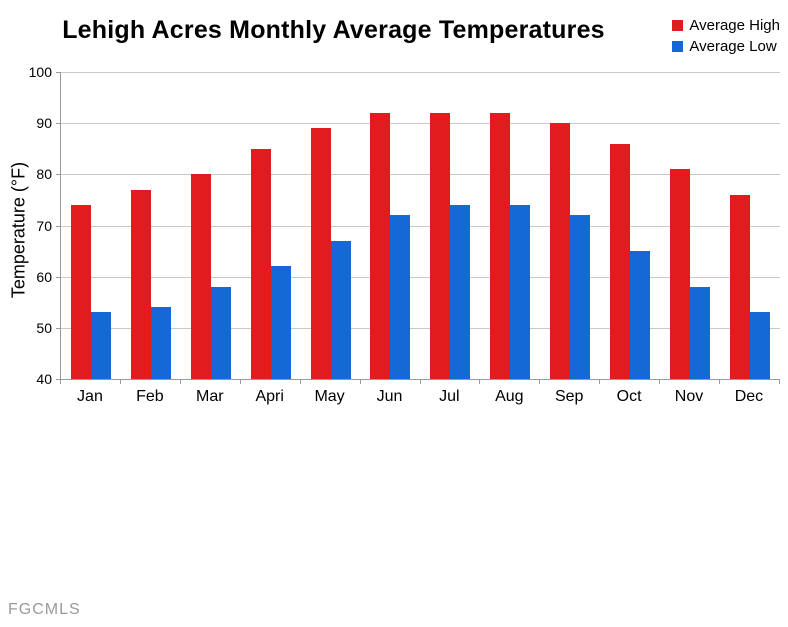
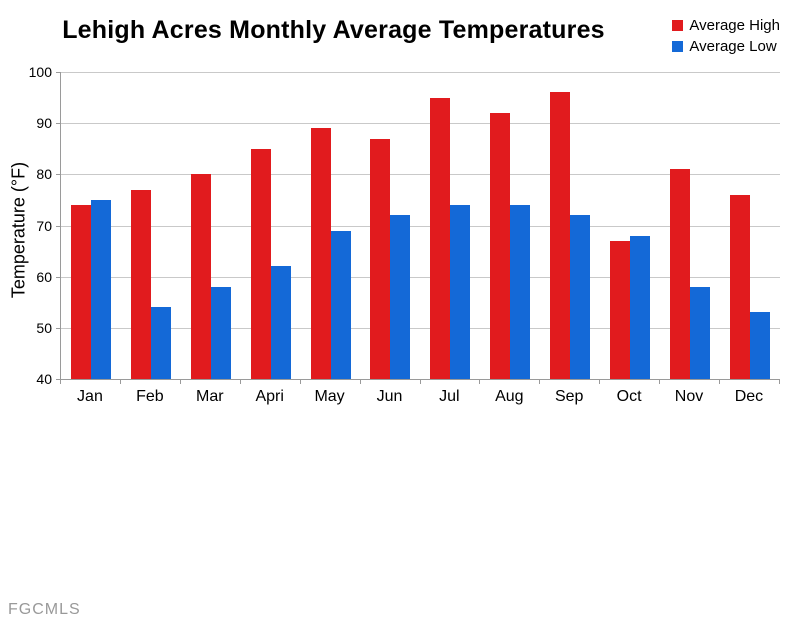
Average Low/Jan: 53 -> 75
Average Low/May: 67 -> 69
Average High/Jun: 92 -> 87
Average High/Jul: 92 -> 95
Average High/Sep: 90 -> 96
Average High/Oct: 86 -> 67
Average Low/Oct: 65 -> 68
